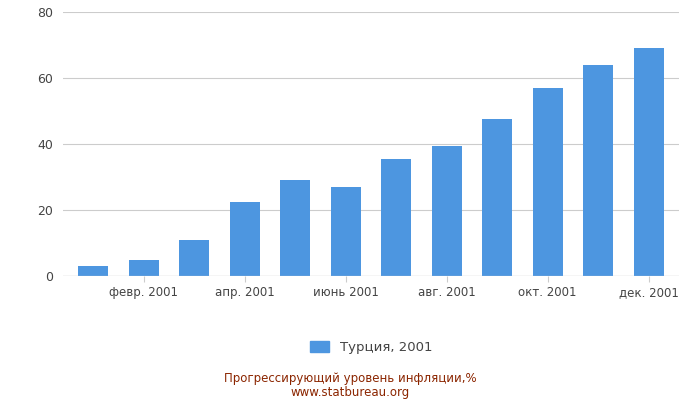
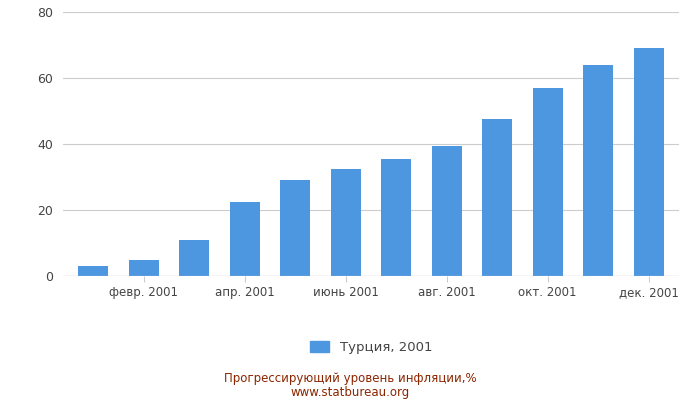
июнь 2001: 27.0 -> 32.5
